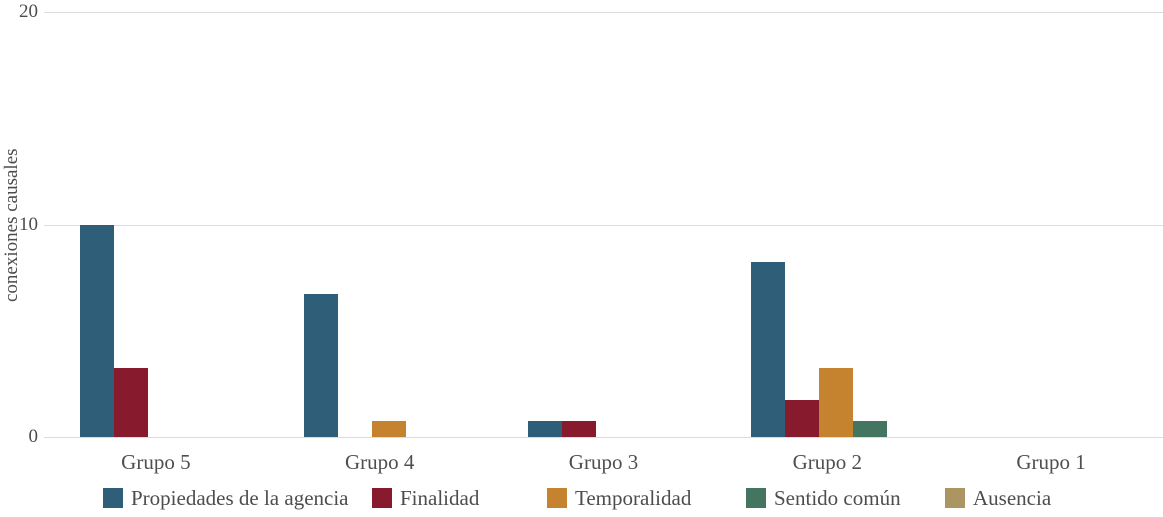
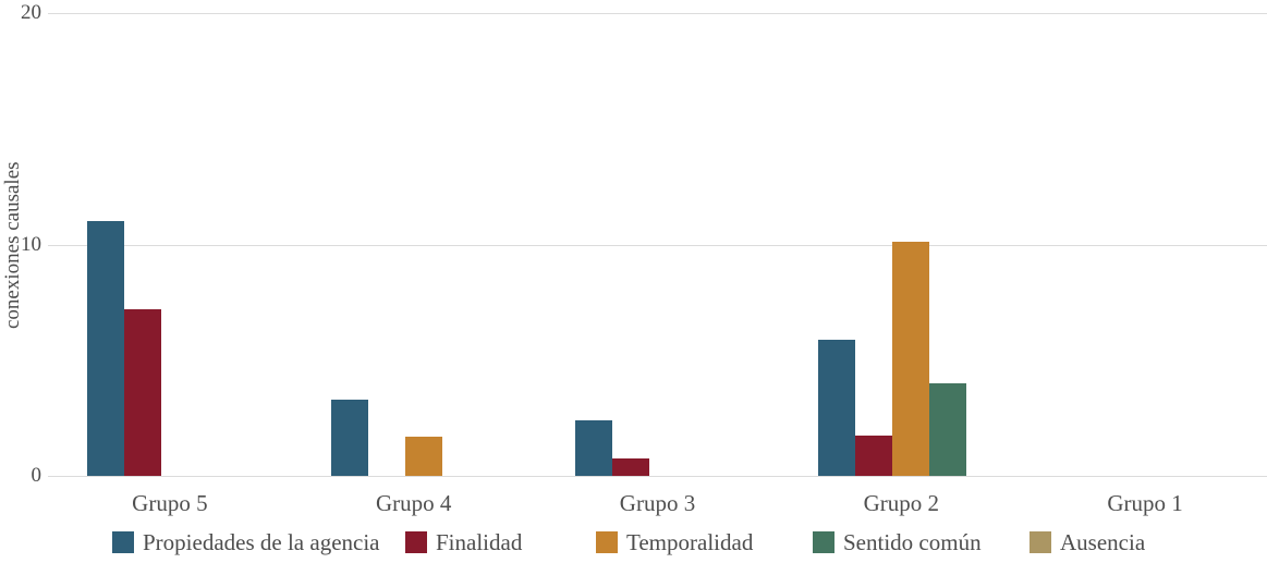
Propiedades de la agencia/Grupo 5: 10.0 -> 11.0
Finalidad/Grupo 5: 3.2 -> 7.2
Propiedades de la agencia/Grupo 4: 6.8 -> 3.3
Temporalidad/Grupo 4: 0.8 -> 1.7
Propiedades de la agencia/Grupo 3: 0.8 -> 2.4
Propiedades de la agencia/Grupo 2: 8.2 -> 5.9
Temporalidad/Grupo 2: 3.2 -> 10.1
Sentido común/Grupo 2: 0.8 -> 4.0
